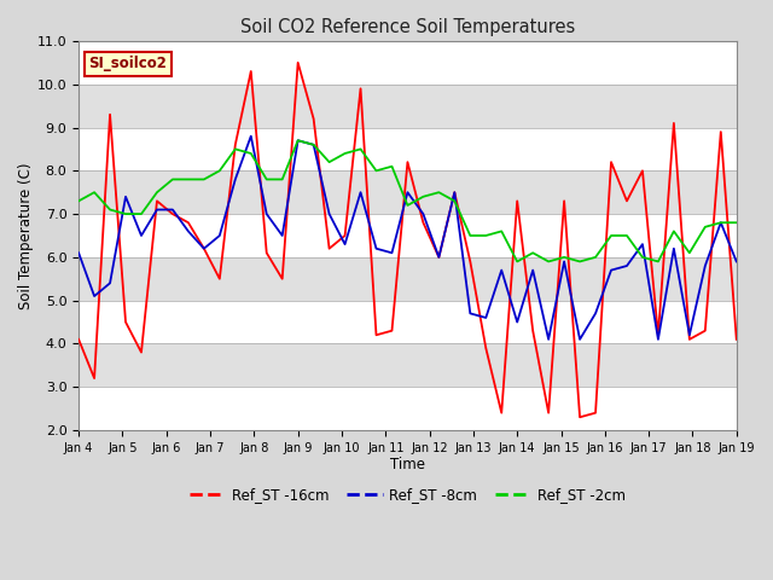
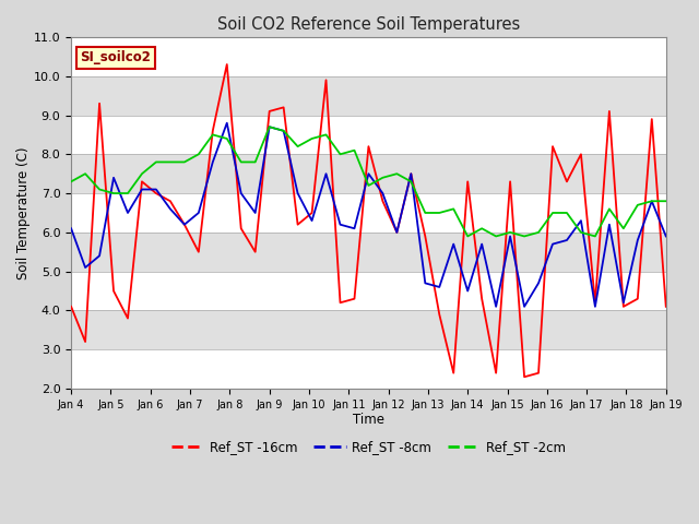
Ref_ST -16cm/Jan 9: 10.5 -> 9.1
